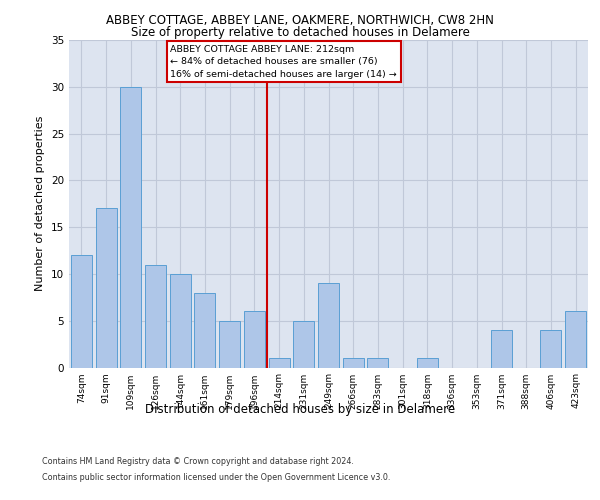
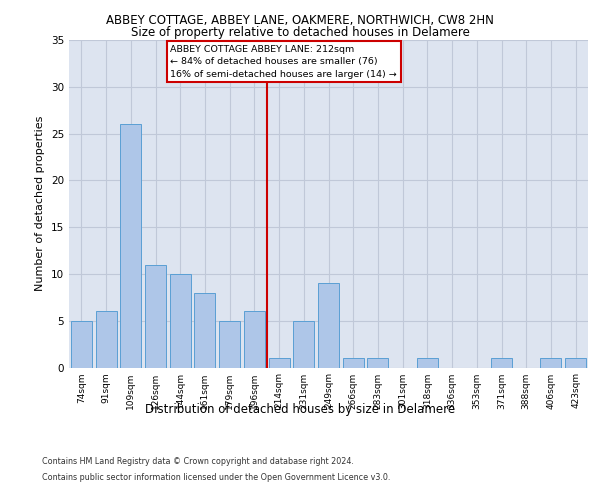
74sqm: 12 -> 5
91sqm: 17 -> 6
109sqm: 30 -> 26
371sqm: 4 -> 1
406sqm: 4 -> 1
423sqm: 6 -> 1
